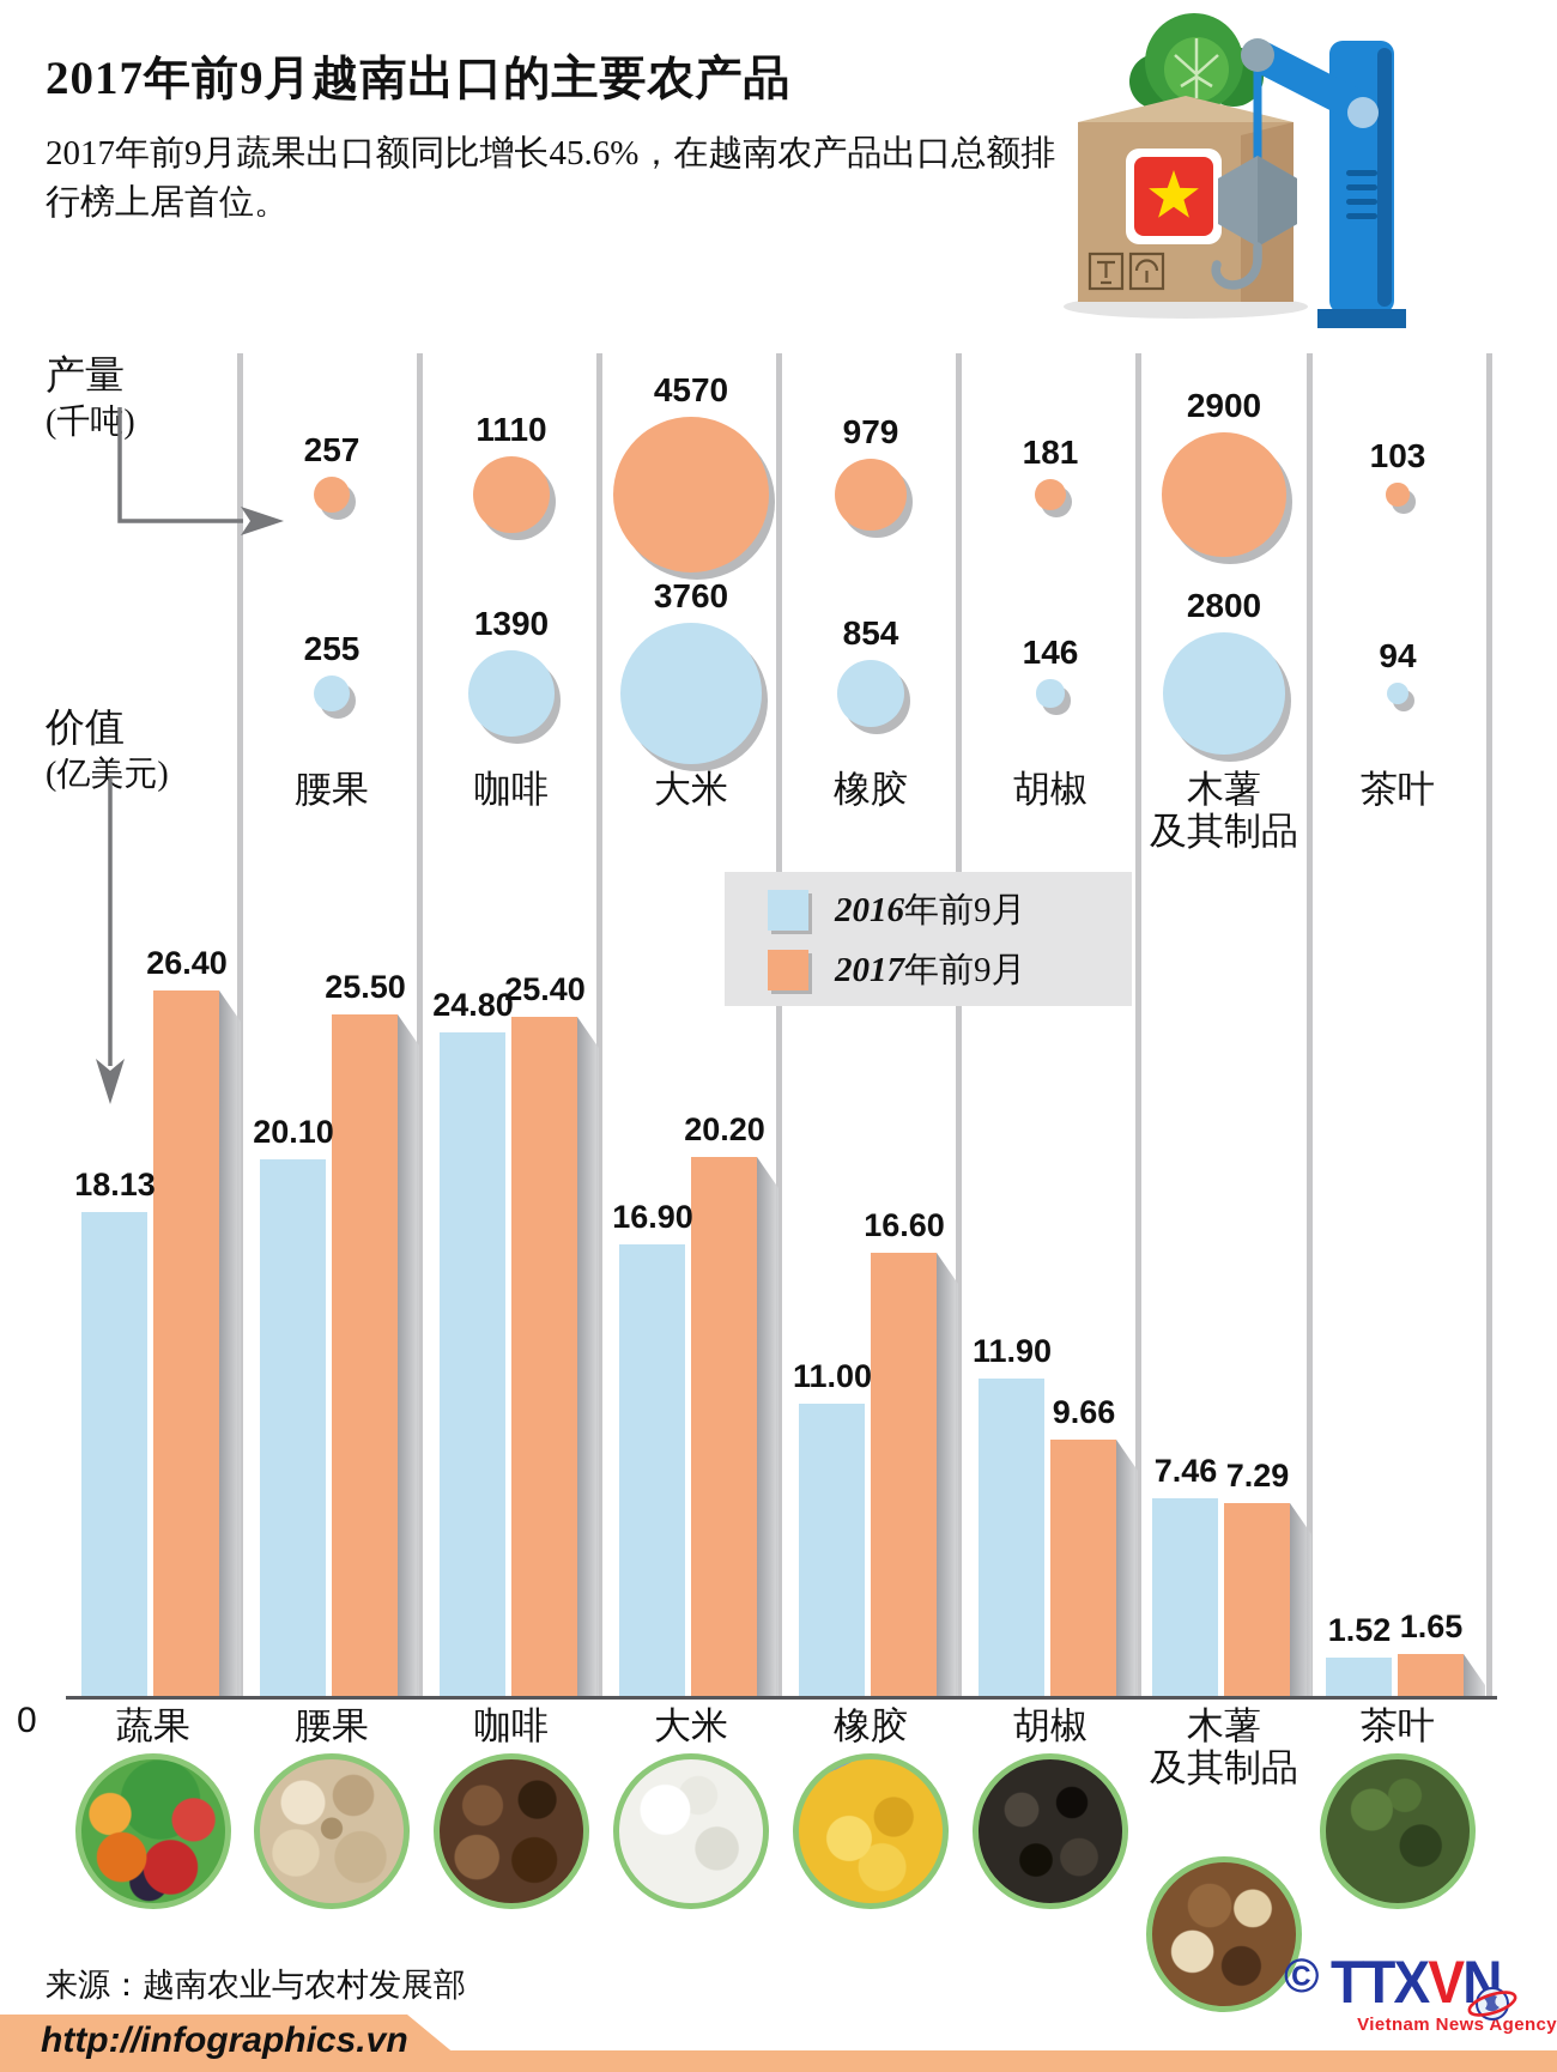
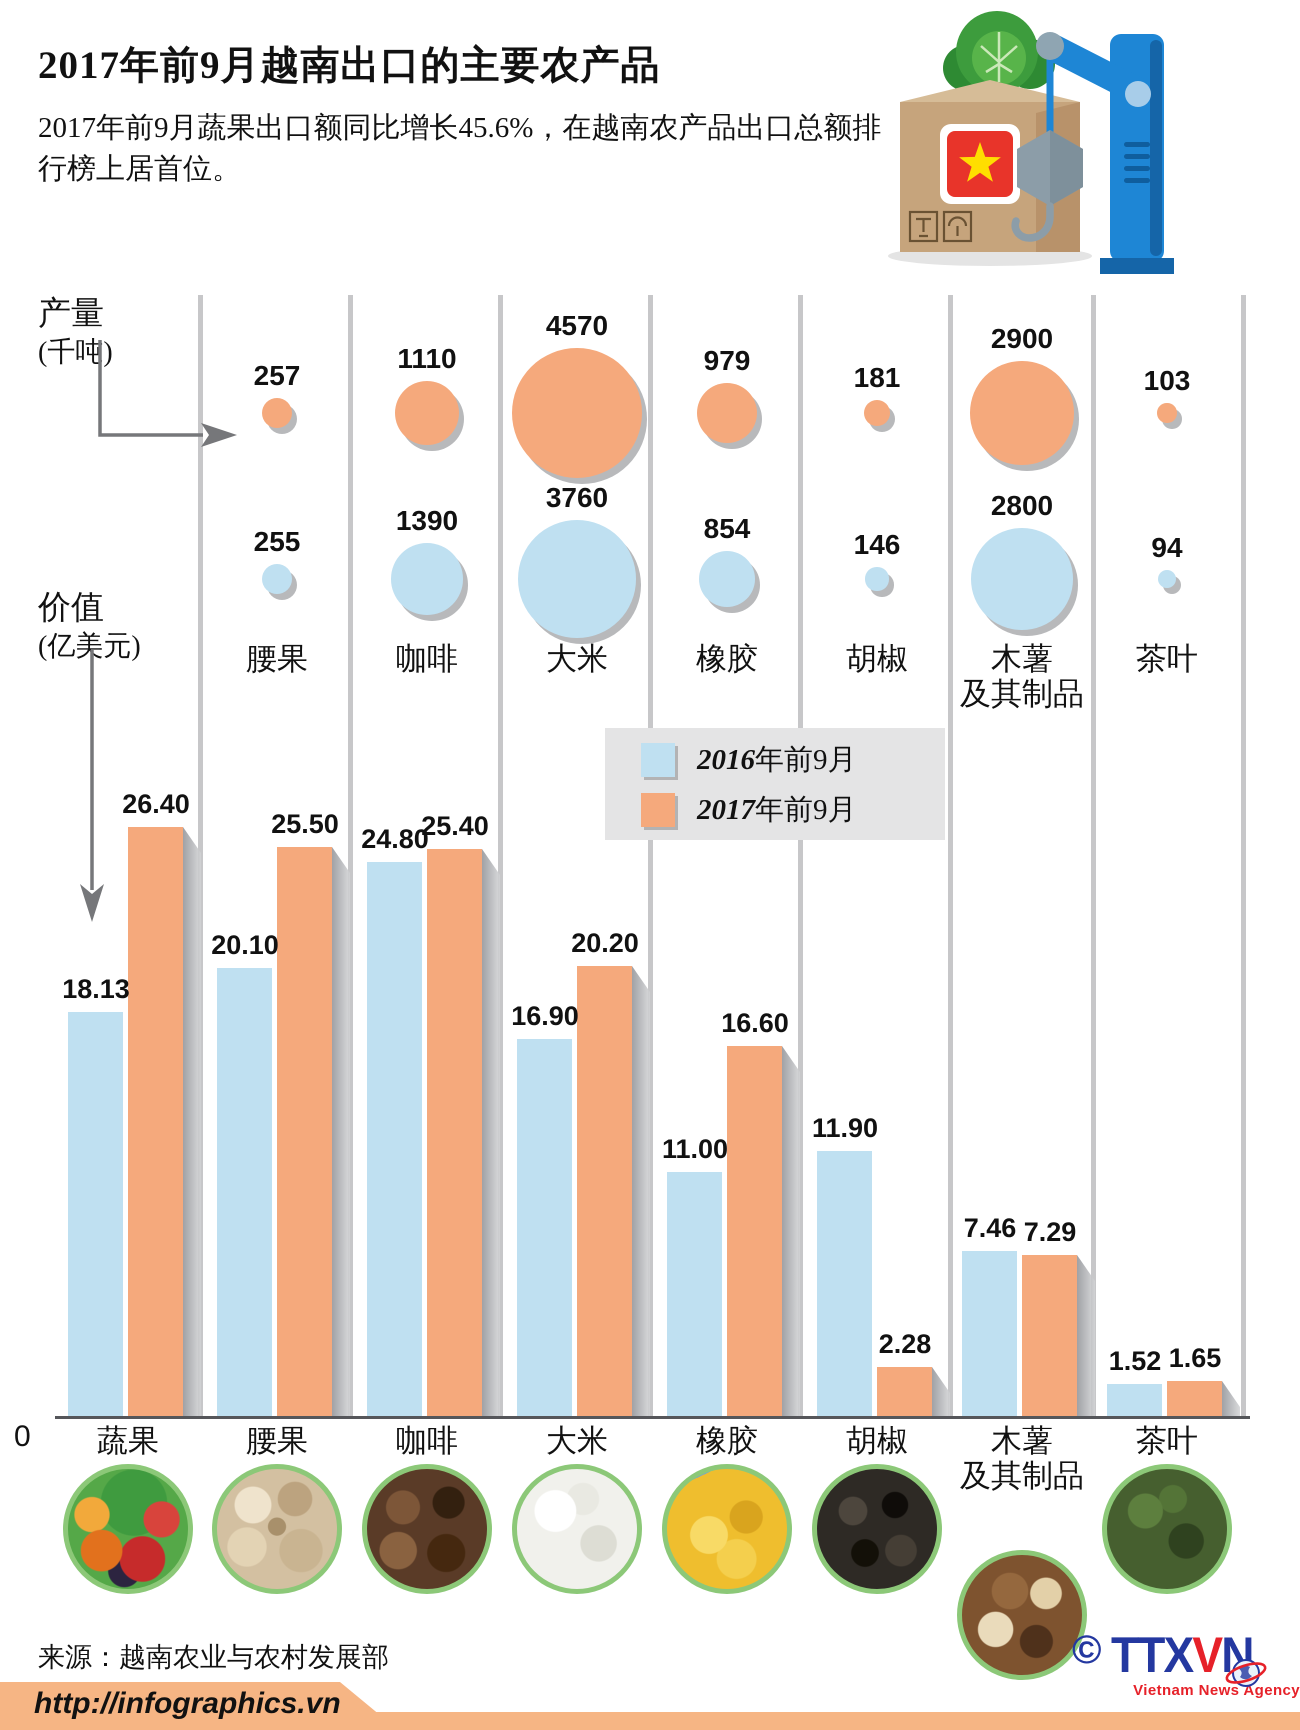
2017年前9月/胡椒: 9.66 -> 2.28
